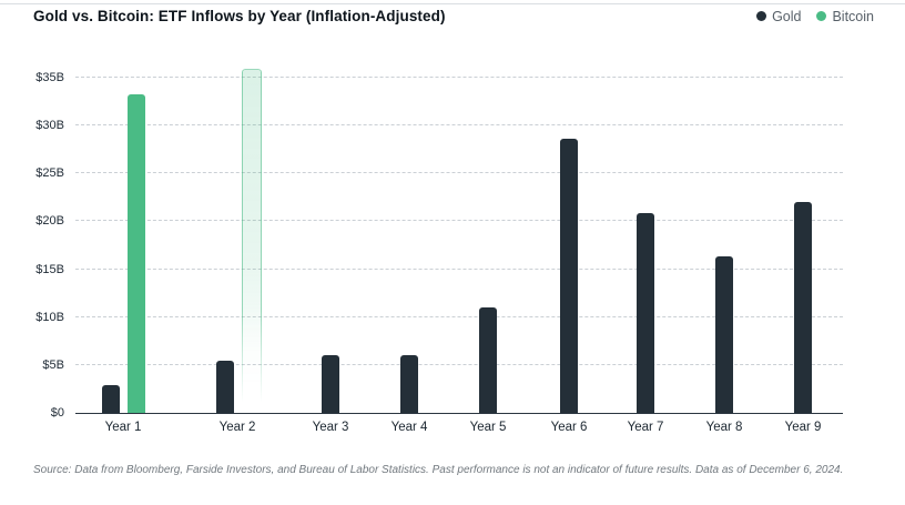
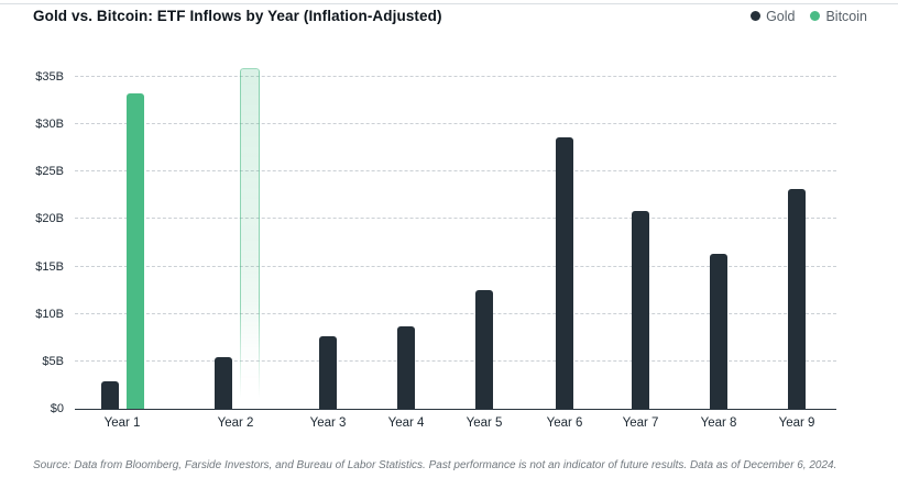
Gold/Year 3: $6B -> $8B
Gold/Year 4: $6B -> $9B
Gold/Year 5: $11B -> $12B
Gold/Year 9: $22B -> $23B
